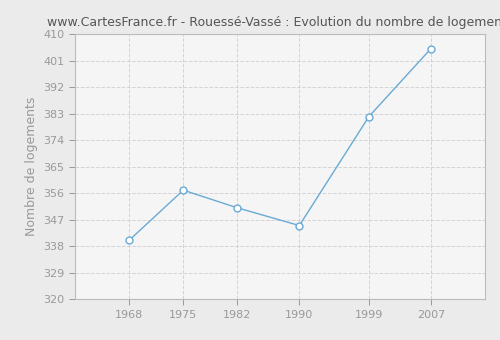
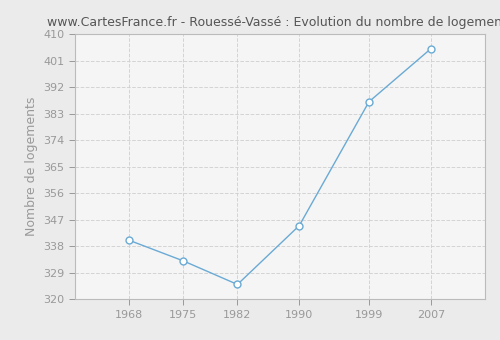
1975: 357 -> 333
1982: 351 -> 325
1999: 382 -> 387
